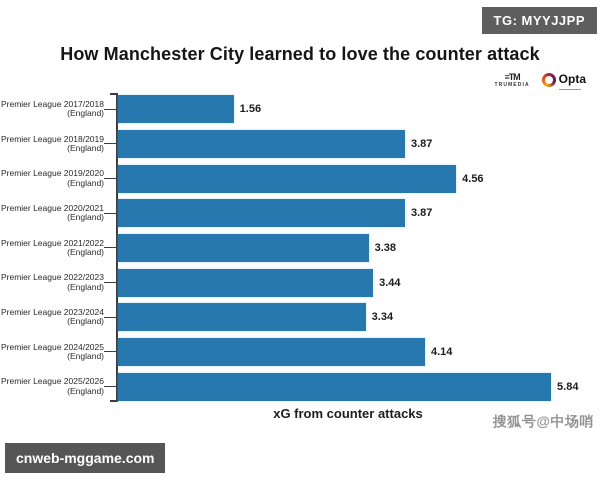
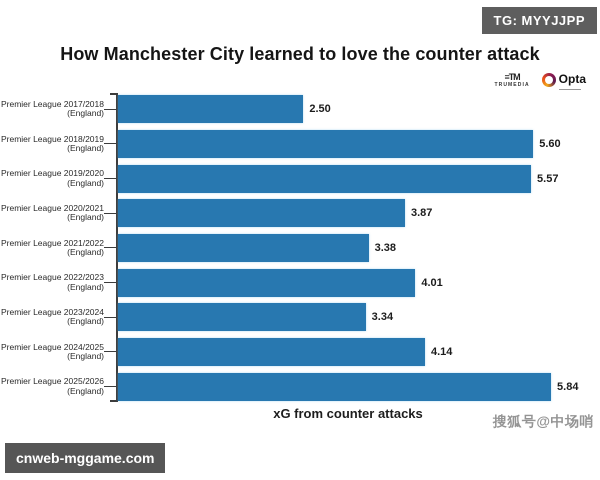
Premier League 2017/2018 (England): 1.56 -> 2.50
Premier League 2018/2019 (England): 3.87 -> 5.60
Premier League 2019/2020 (England): 4.56 -> 5.57
Premier League 2022/2023 (England): 3.44 -> 4.01
